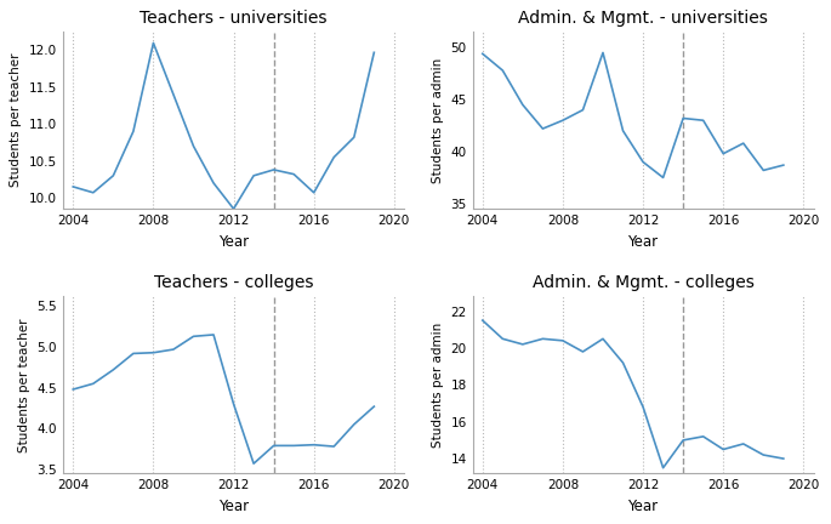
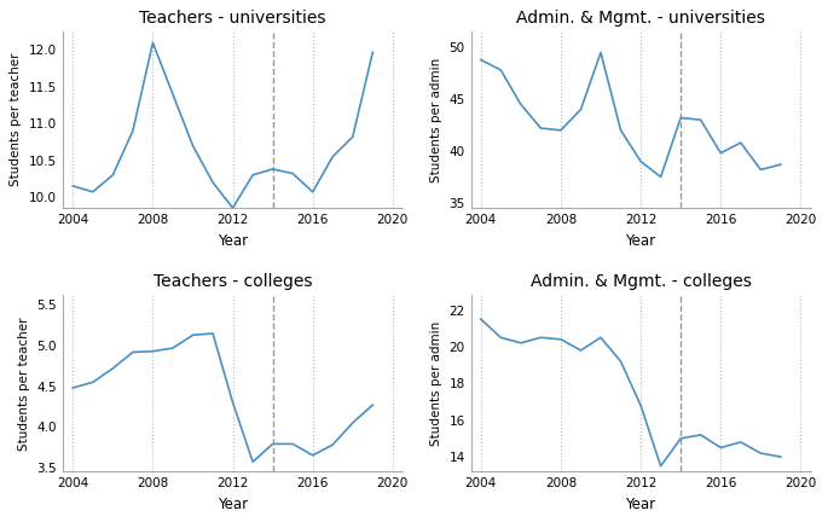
Admin. & Mgmt. - universities/2004: 49.4 -> 48.8
Admin. & Mgmt. - universities/2008: 43.0 -> 42.0
Teachers - colleges/2016: 3.80 -> 3.65
